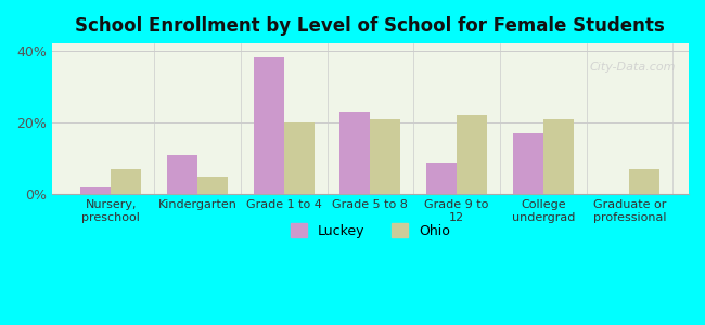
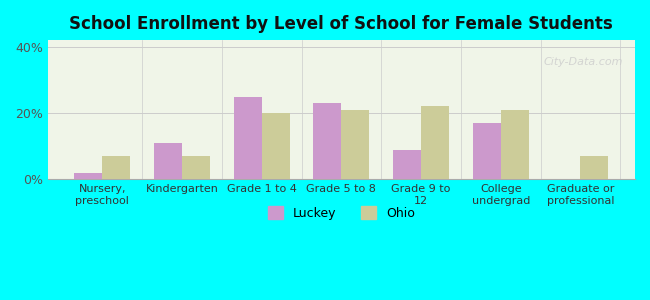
Ohio/Kindergarten: 5% -> 7%
Luckey/Grade 1 to 4: 38% -> 25%
